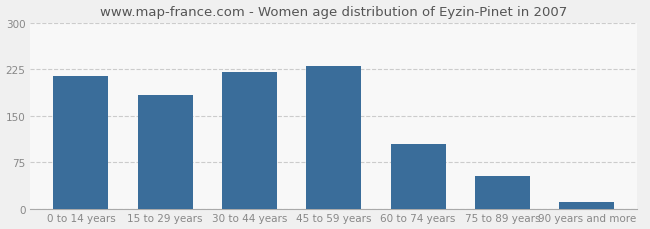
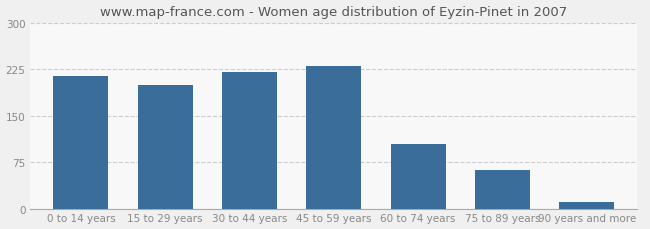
15 to 29 years: 183 -> 200
75 to 89 years: 52 -> 62
